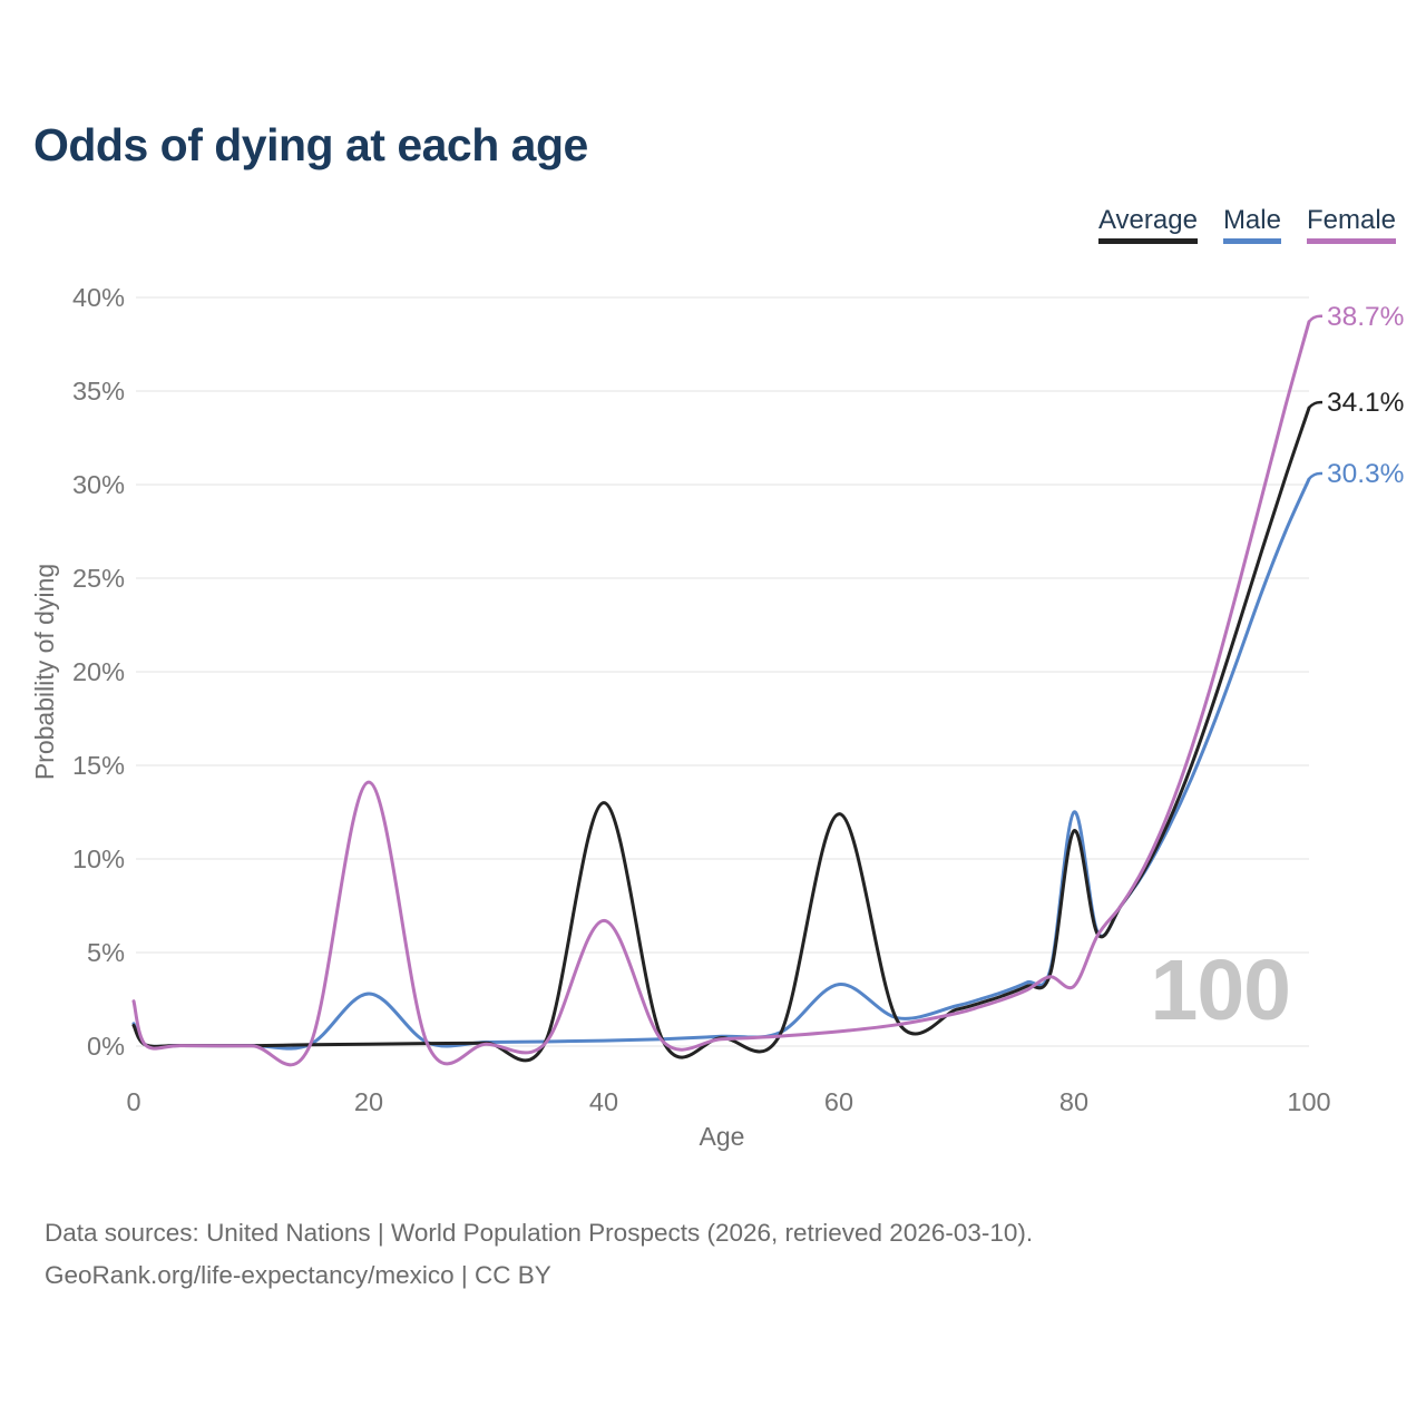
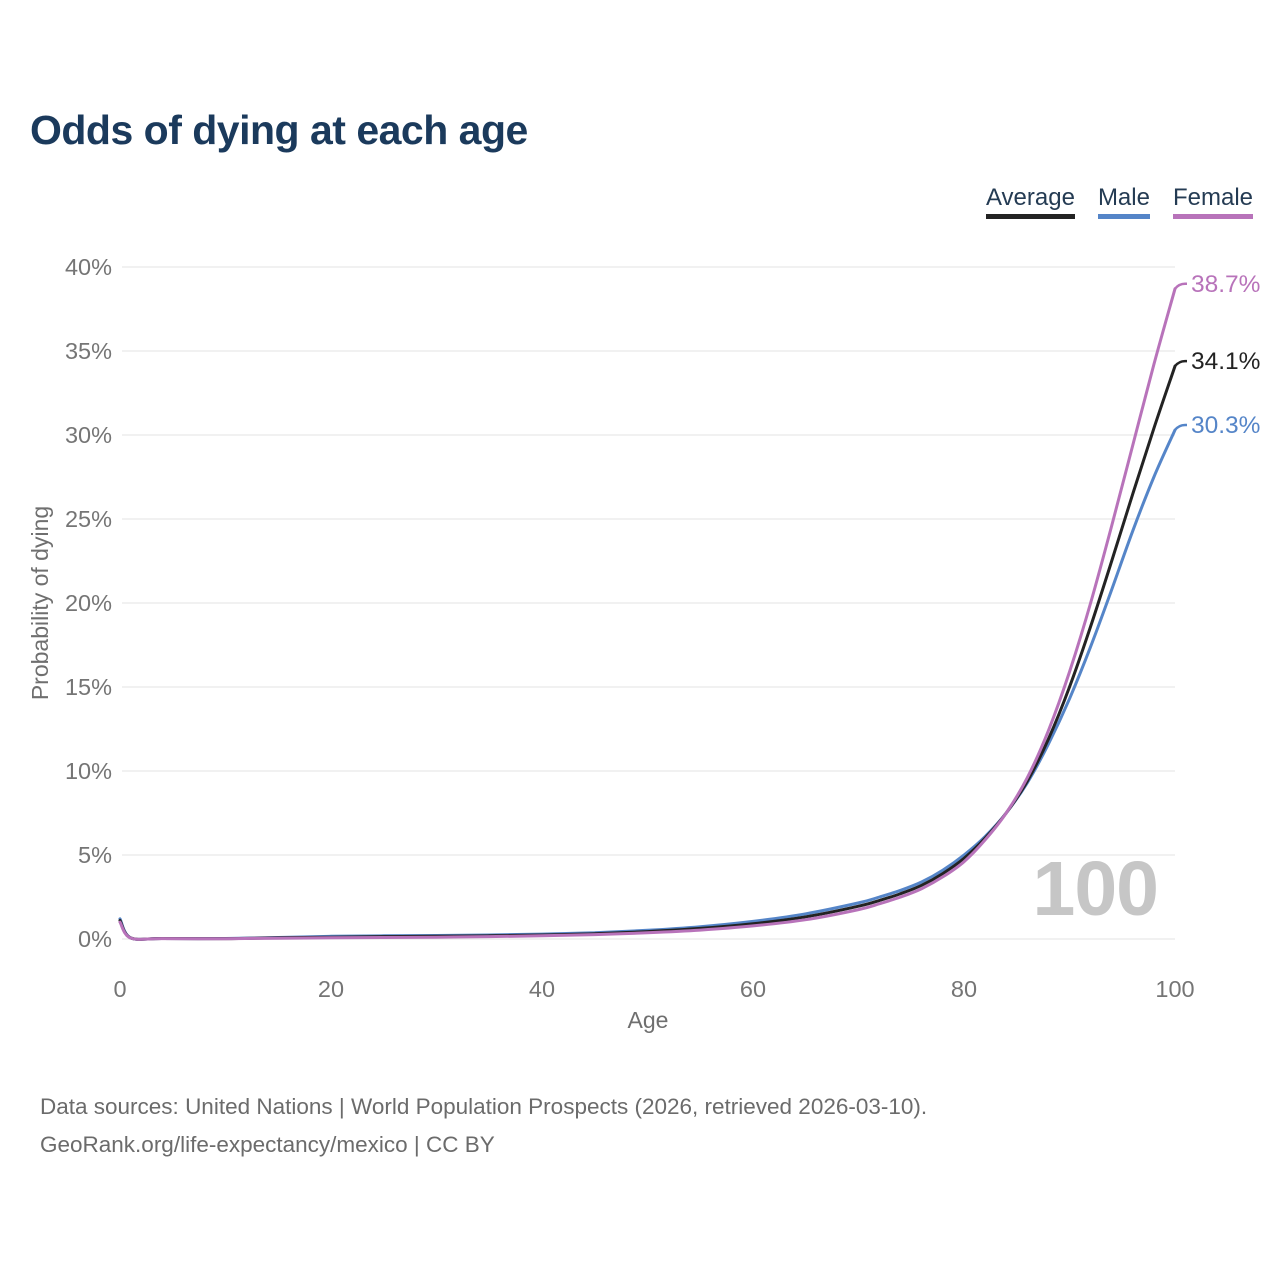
Female/0: 2.4% -> 1.0%
Male/20: 2.8% -> 0.2%
Female/20: 14.1% -> 0.1%
Average/40: 13.0% -> 0.2%
Female/40: 6.7% -> 0.2%
Average/60: 12.4% -> 0.9%
Male/60: 3.3% -> 1.1%
Average/80: 11.5% -> 4.8%
Male/80: 12.5% -> 5.0%
Female/80: 3.2% -> 4.6%
